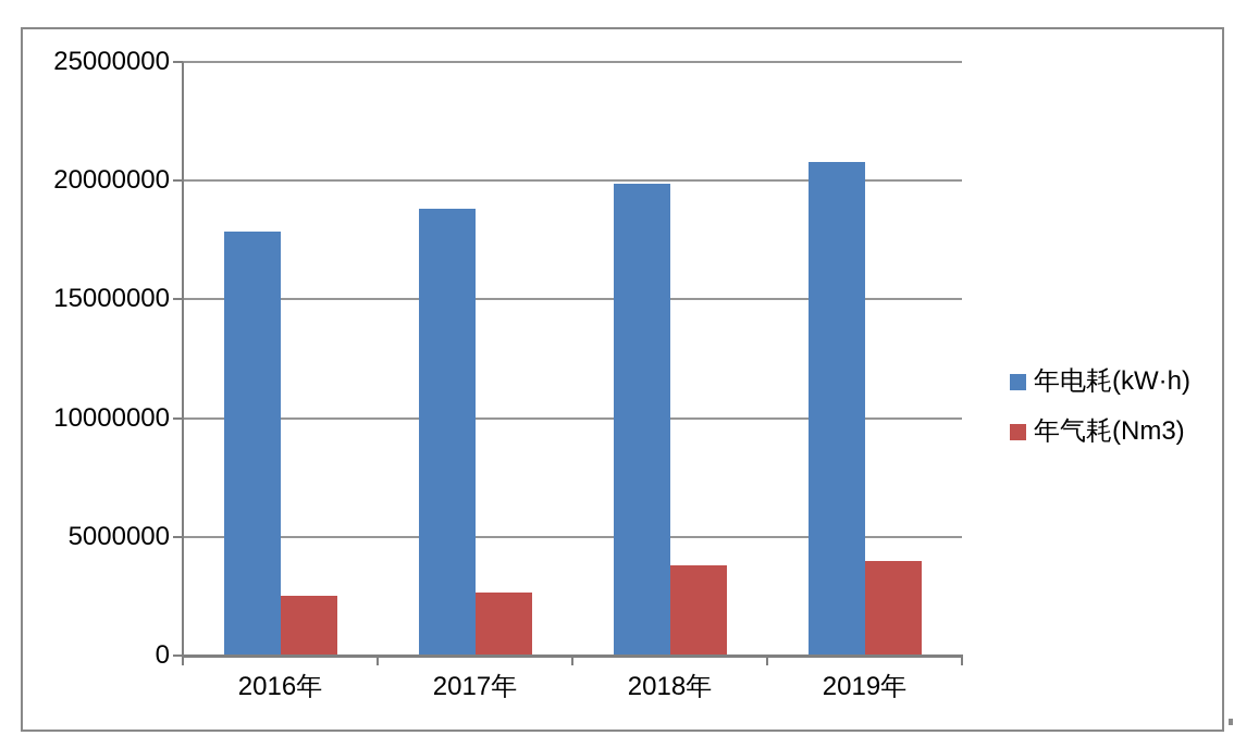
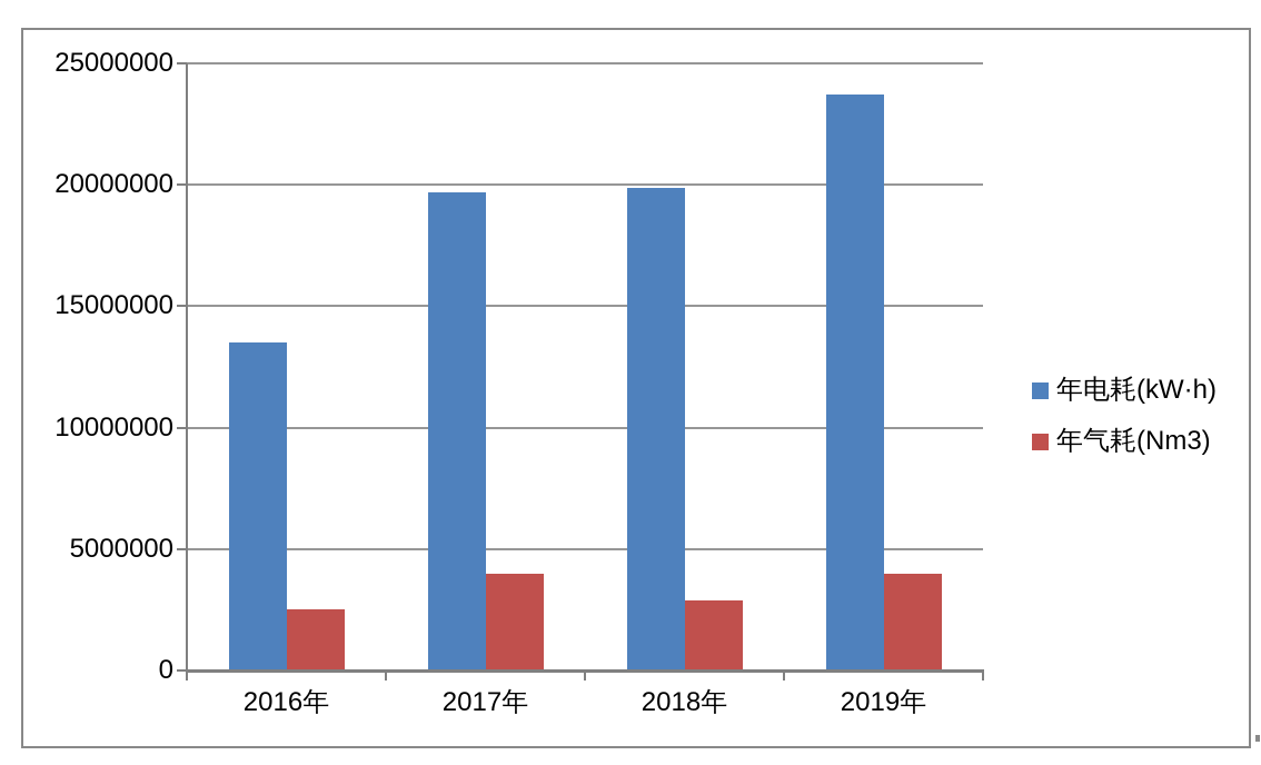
年电耗(kW·h)/2016年: 17800000 -> 13500000
年电耗(kW·h)/2017年: 18800000 -> 19700000
年气耗(Nm3)/2017年: 2600000 -> 4000000
年气耗(Nm3)/2018年: 3800000 -> 2900000
年电耗(kW·h)/2019年: 20800000 -> 23700000
